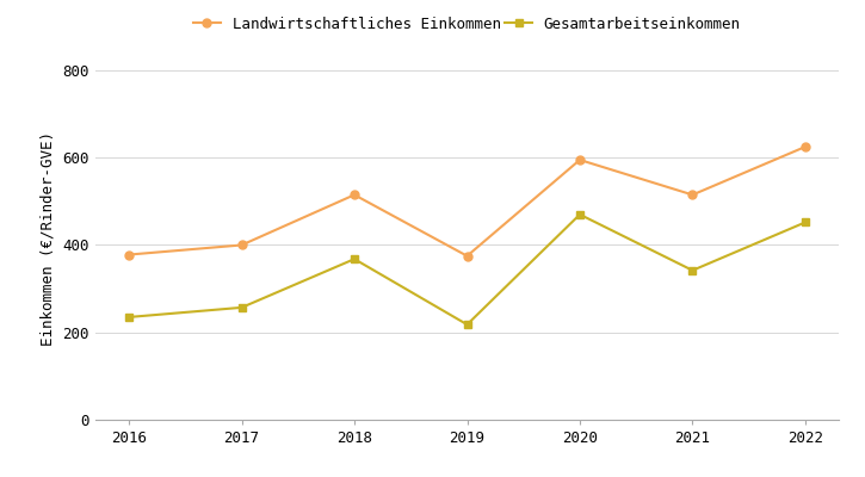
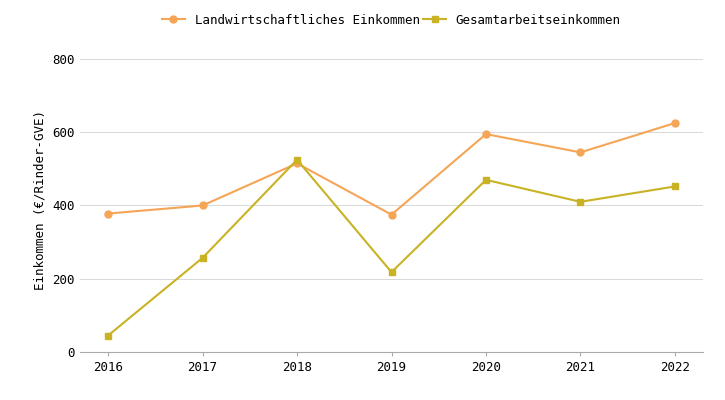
Gesamtarbeitseinkommen/2016: 235 -> 45
Gesamtarbeitseinkommen/2018: 368 -> 525
Landwirtschaftliches Einkommen/2021: 515 -> 545
Gesamtarbeitseinkommen/2021: 342 -> 410
